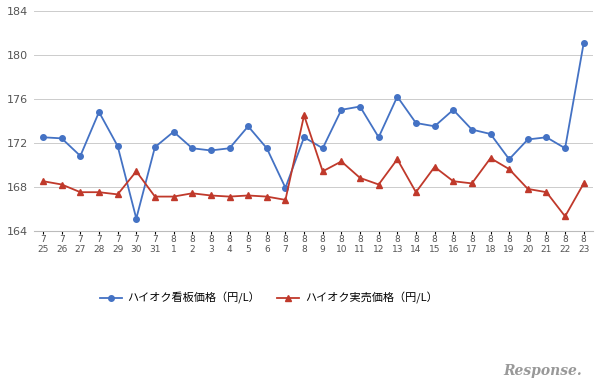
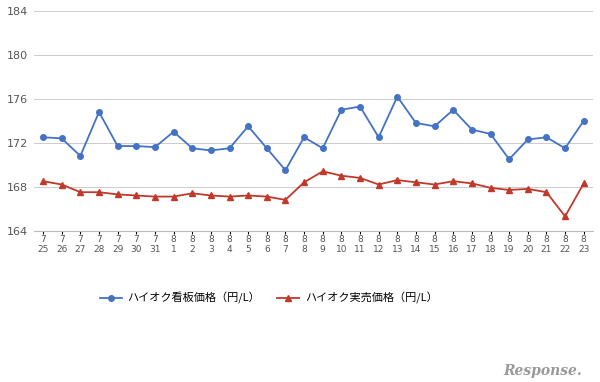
ハイオク看板価格（円/L）/7 30: 165.1 -> 171.7
ハイオク実売価格（円/L）/7 30: 169.4 -> 167.2
ハイオク看板価格（円/L）/8 7: 167.9 -> 169.5
ハイオク実売価格（円/L）/8 8: 174.5 -> 168.4
ハイオク実売価格（円/L）/8 10: 170.3 -> 169.0
ハイオク実売価格（円/L）/8 13: 170.5 -> 168.6
ハイオク実売価格（円/L）/8 14: 167.5 -> 168.4
ハイオク実売価格（円/L）/8 15: 169.8 -> 168.2
ハイオク実売価格（円/L）/8 18: 170.6 -> 167.9
ハイオク実売価格（円/L）/8 19: 169.6 -> 167.7
ハイオク看板価格（円/L）/8 23: 181.1 -> 174.0
